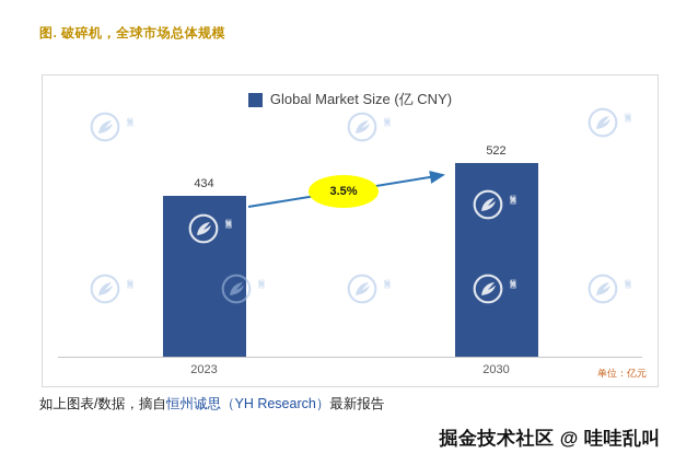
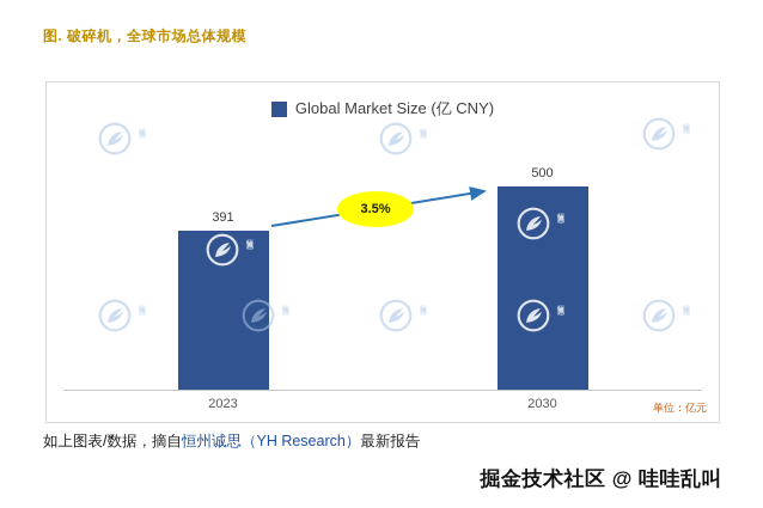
2023: 434 -> 391
2030: 522 -> 500
